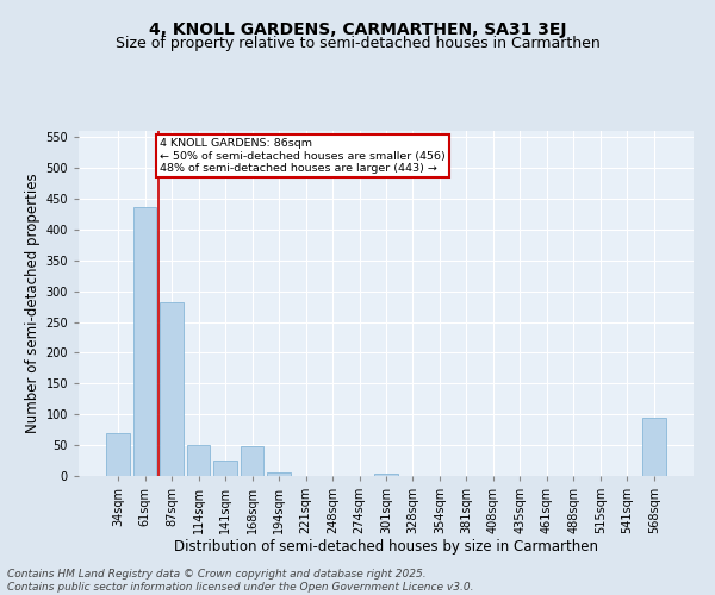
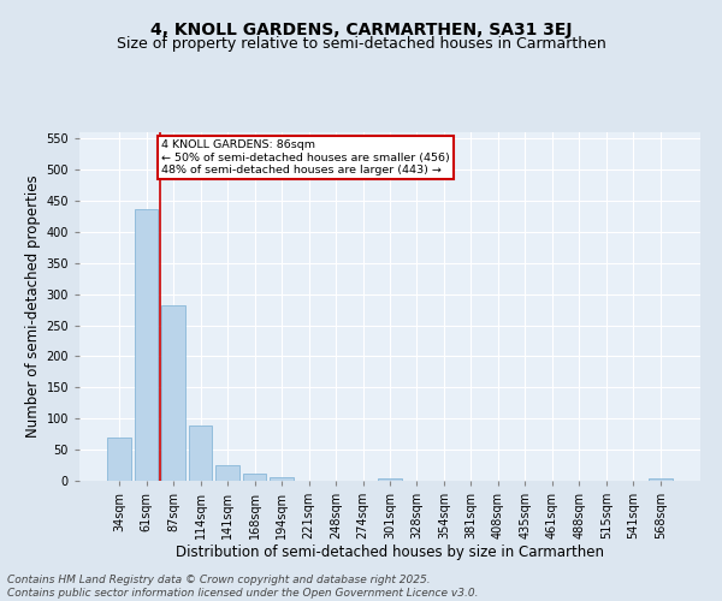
114sqm: 50 -> 89
168sqm: 48 -> 12
568sqm: 94 -> 3
